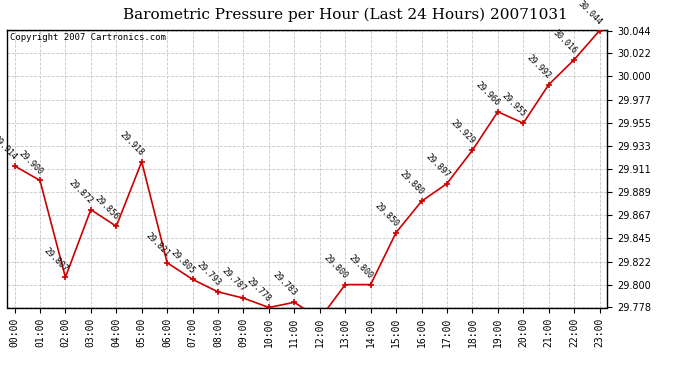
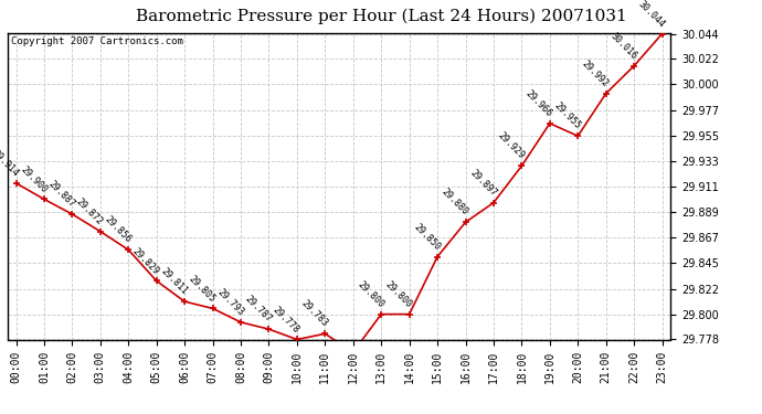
02:00: 29.807 -> 29.887
05:00: 29.918 -> 29.829
06:00: 29.821 -> 29.811
